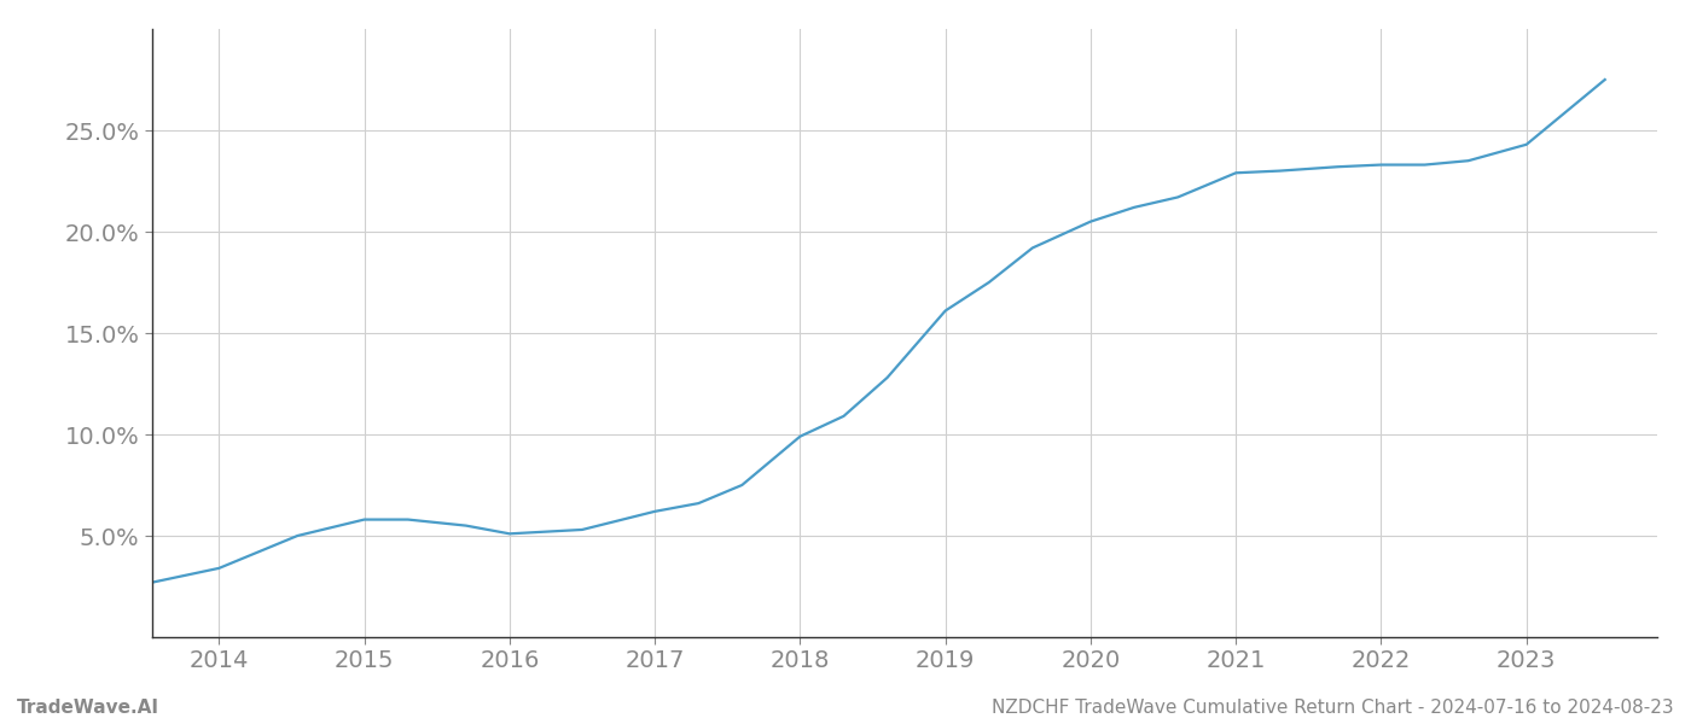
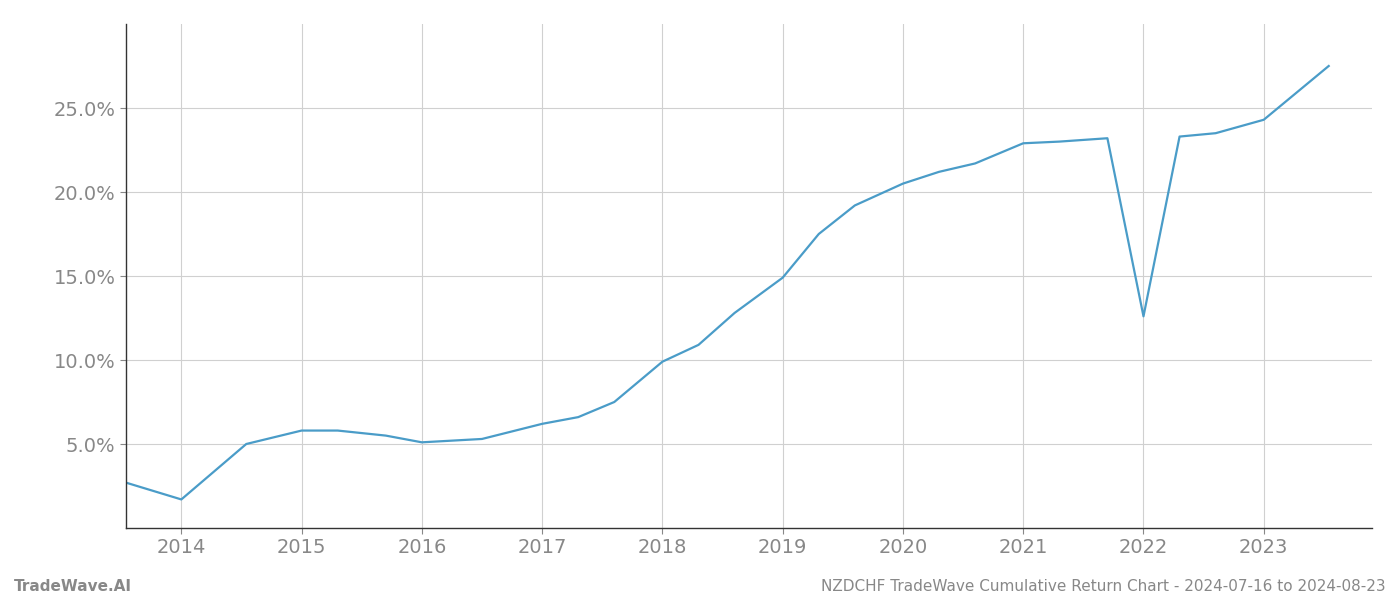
2014: 3.4% -> 1.7%
2019: 16.1% -> 14.9%
2022: 23.3% -> 12.6%
